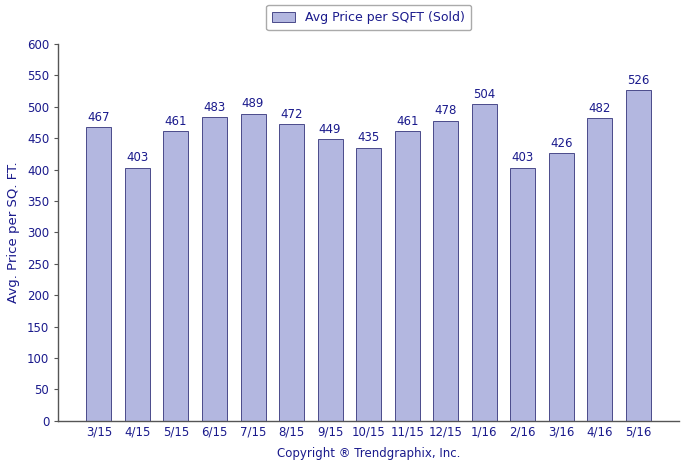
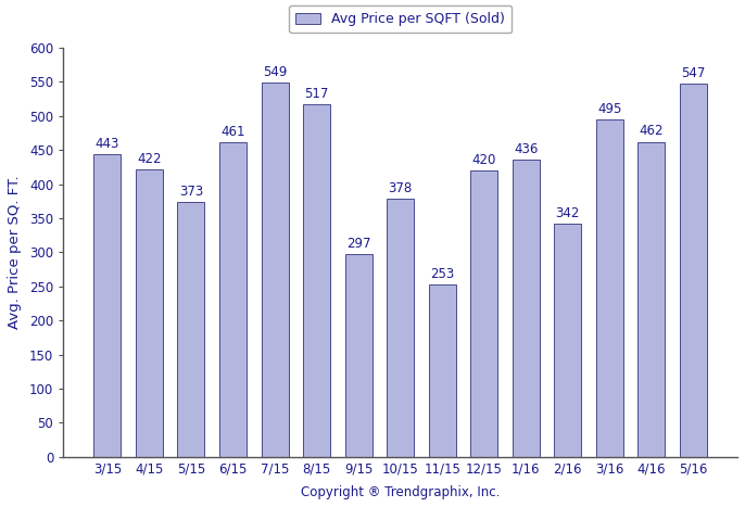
3/15: 467 -> 443
4/15: 403 -> 422
5/15: 461 -> 373
6/15: 483 -> 461
7/15: 489 -> 549
8/15: 472 -> 517
9/15: 449 -> 297
10/15: 435 -> 378
11/15: 461 -> 253
12/15: 478 -> 420
1/16: 504 -> 436
2/16: 403 -> 342
3/16: 426 -> 495
4/16: 482 -> 462
5/16: 526 -> 547
